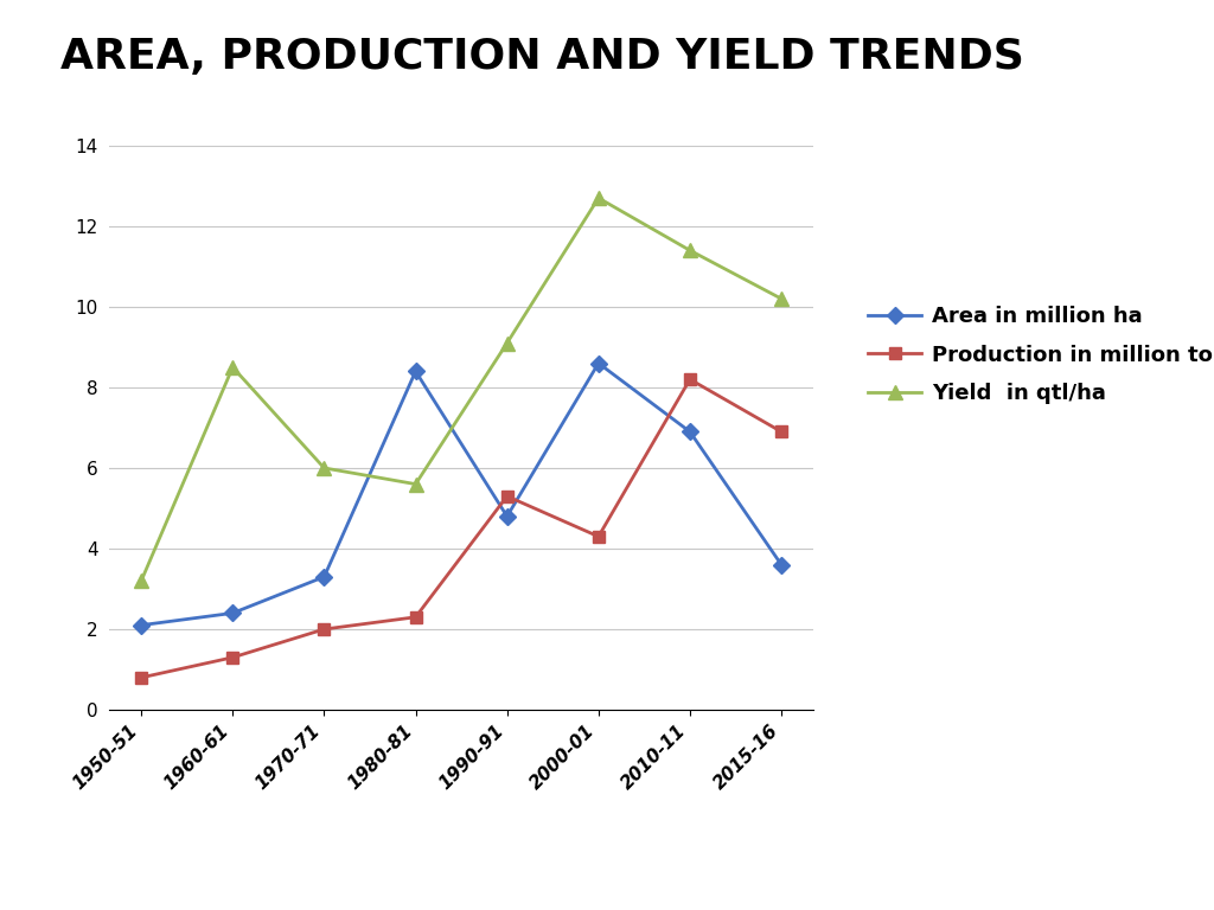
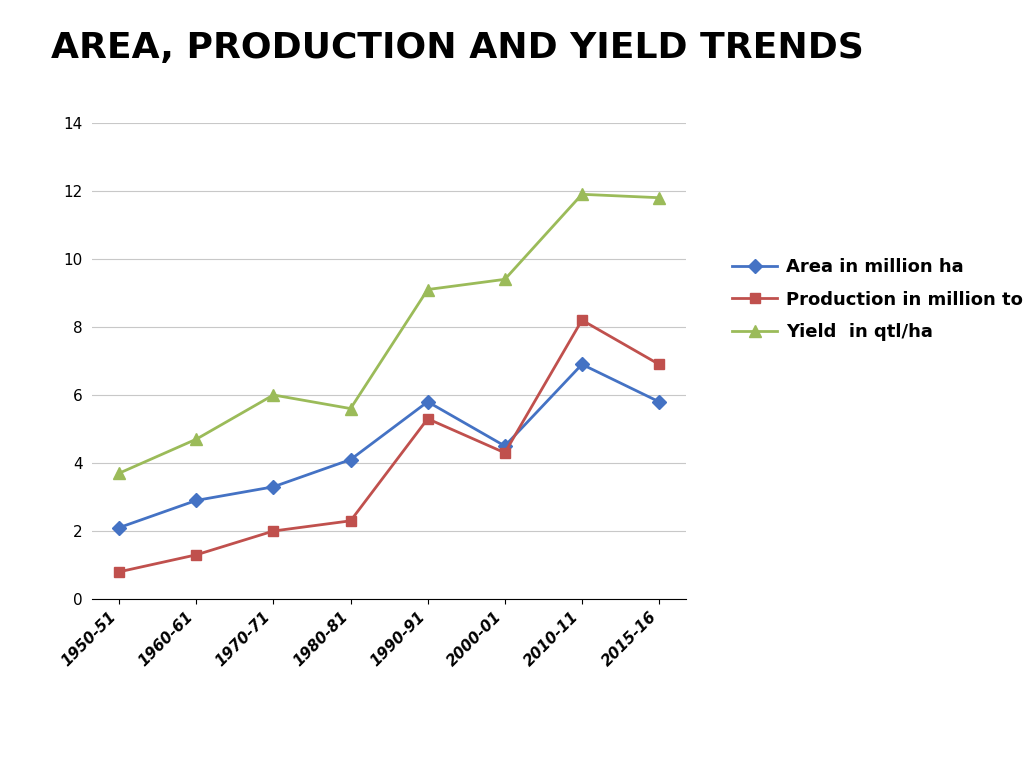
Yield in qtl/ha/1950-51: 3.2 -> 3.7
Area in million ha/1960-61: 2.4 -> 2.9
Yield in qtl/ha/1960-61: 8.5 -> 4.7
Area in million ha/1980-81: 8.4 -> 4.1
Area in million ha/1990-91: 4.8 -> 5.8
Area in million ha/2000-01: 8.6 -> 4.5
Yield in qtl/ha/2000-01: 12.7 -> 9.4
Yield in qtl/ha/2010-11: 11.4 -> 11.9
Area in million ha/2015-16: 3.6 -> 5.8
Yield in qtl/ha/2015-16: 10.2 -> 11.8
